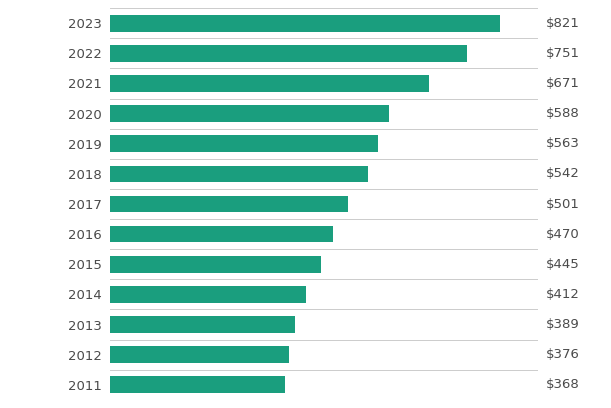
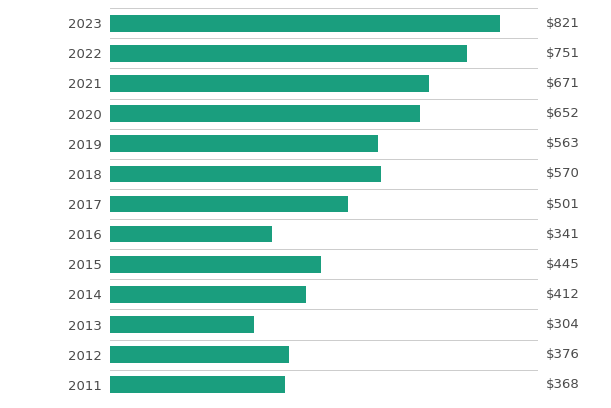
2020: $588 -> $652
2018: $542 -> $570
2016: $470 -> $341
2013: $389 -> $304
